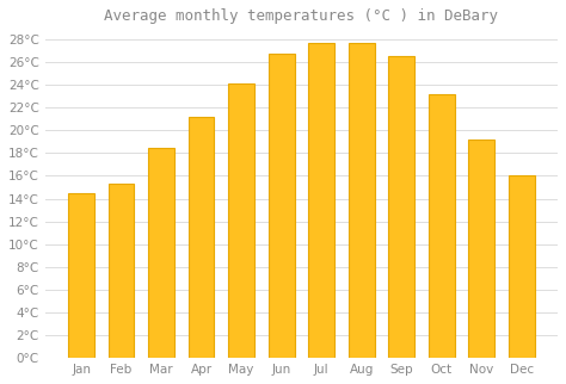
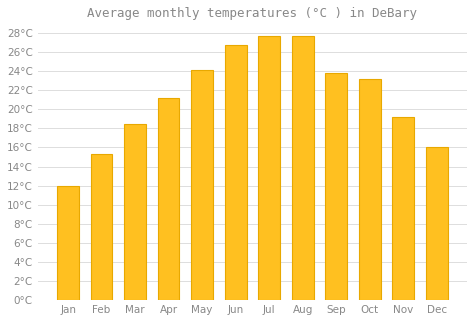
Jan: 14.5°C -> 12.0°C
Sep: 26.5°C -> 23.8°C
